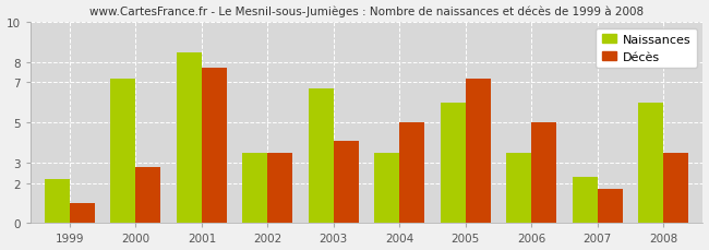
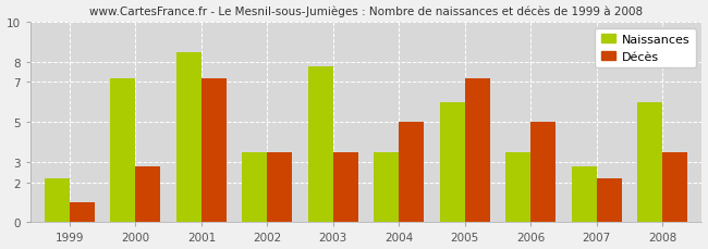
Décès/2001: 7.7 -> 7.2
Naissances/2003: 6.7 -> 7.8
Décès/2003: 4.1 -> 3.5
Naissances/2007: 2.3 -> 2.8
Décès/2007: 1.7 -> 2.2
